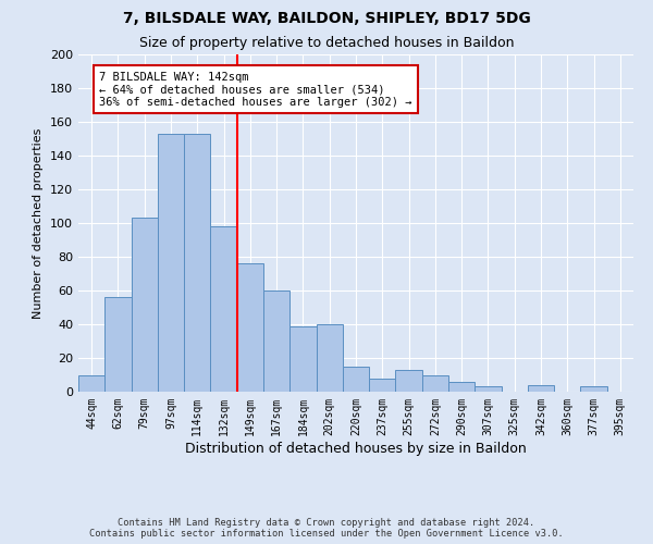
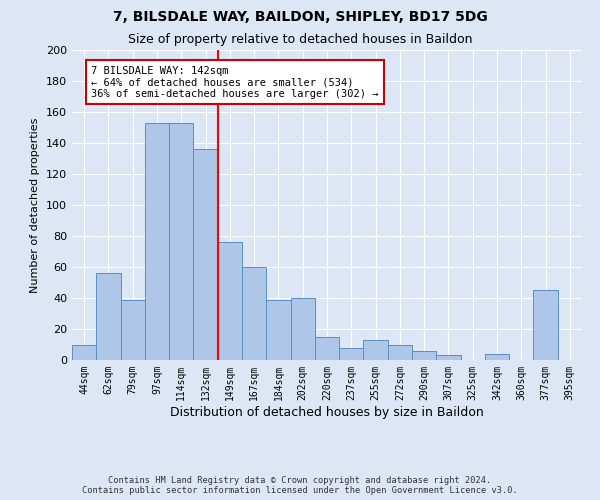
79sqm: 103 -> 39
132sqm: 98 -> 136
377sqm: 3 -> 45
